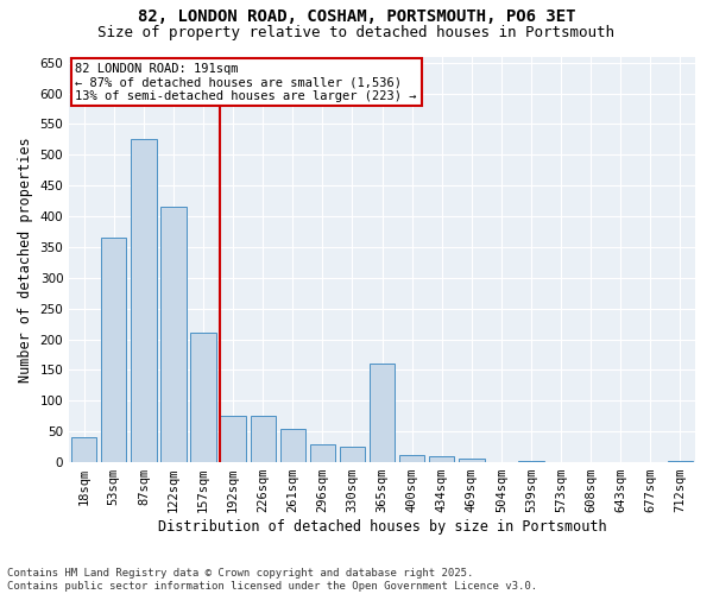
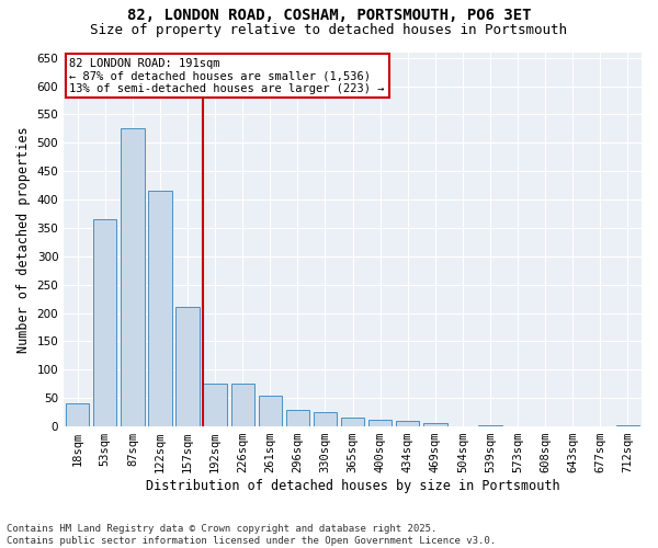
365sqm: 160 -> 15
